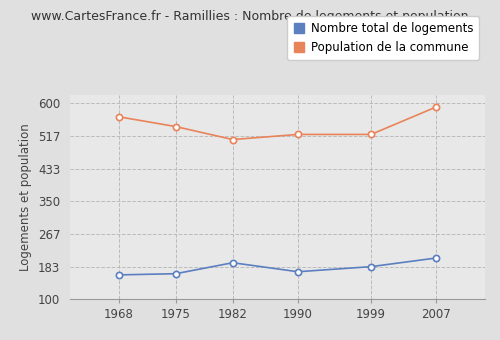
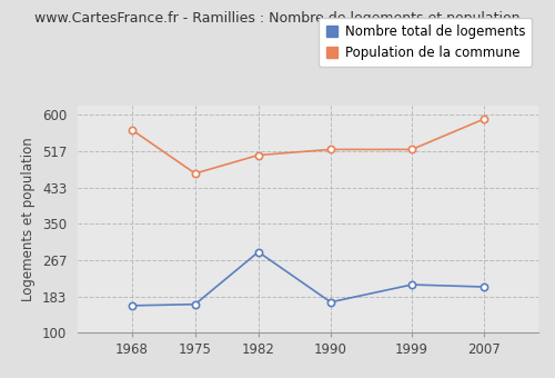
Population de la commune/1975: 540 -> 465
Nombre total de logements/1982: 193 -> 285
Nombre total de logements/1999: 183 -> 210
